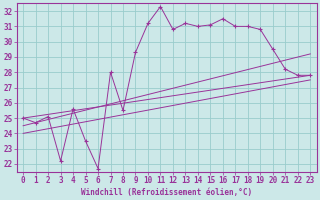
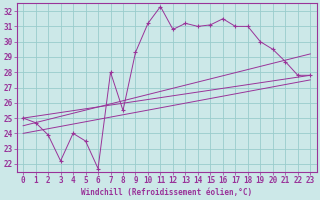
2: 25.1 -> 23.9
4: 25.6 -> 24.0
19: 30.8 -> 30.0
21: 28.2 -> 28.7
